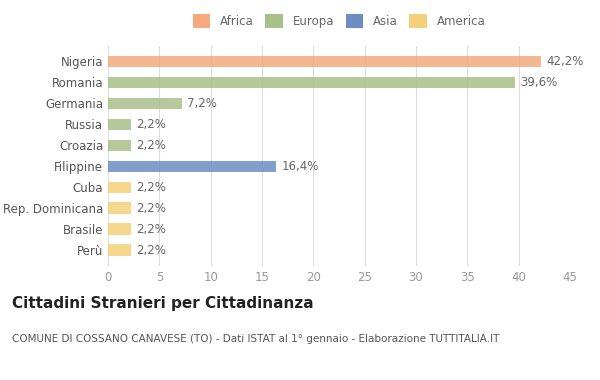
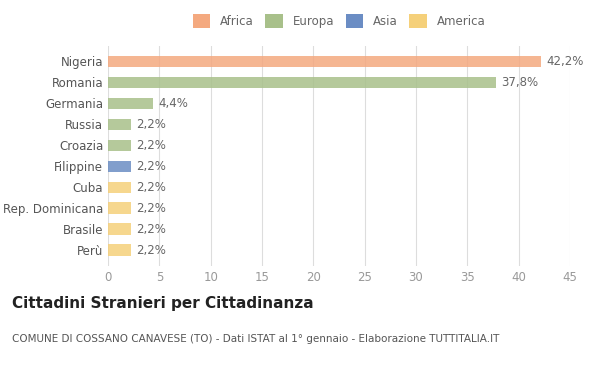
Romania: 39,6% -> 37,8%
Germania: 7,2% -> 4,4%
Filippine: 16,4% -> 2,2%
